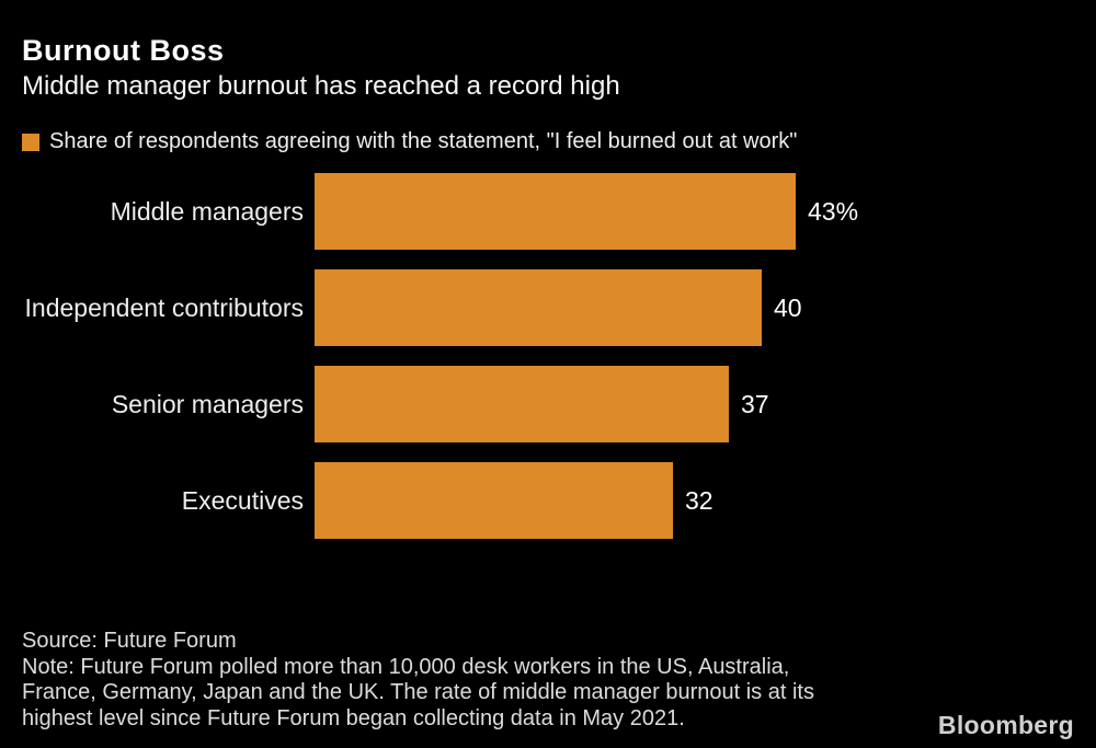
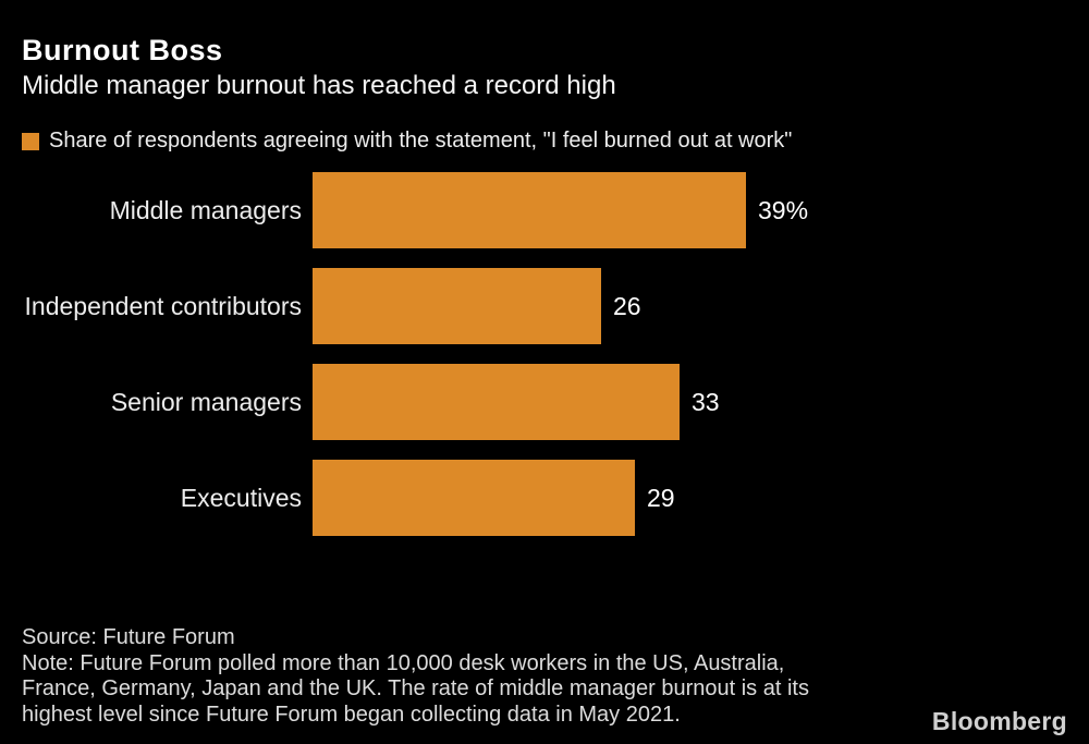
Middle managers: 43% -> 39%
Independent contributors: 40 -> 26
Senior managers: 37 -> 33
Executives: 32 -> 29
